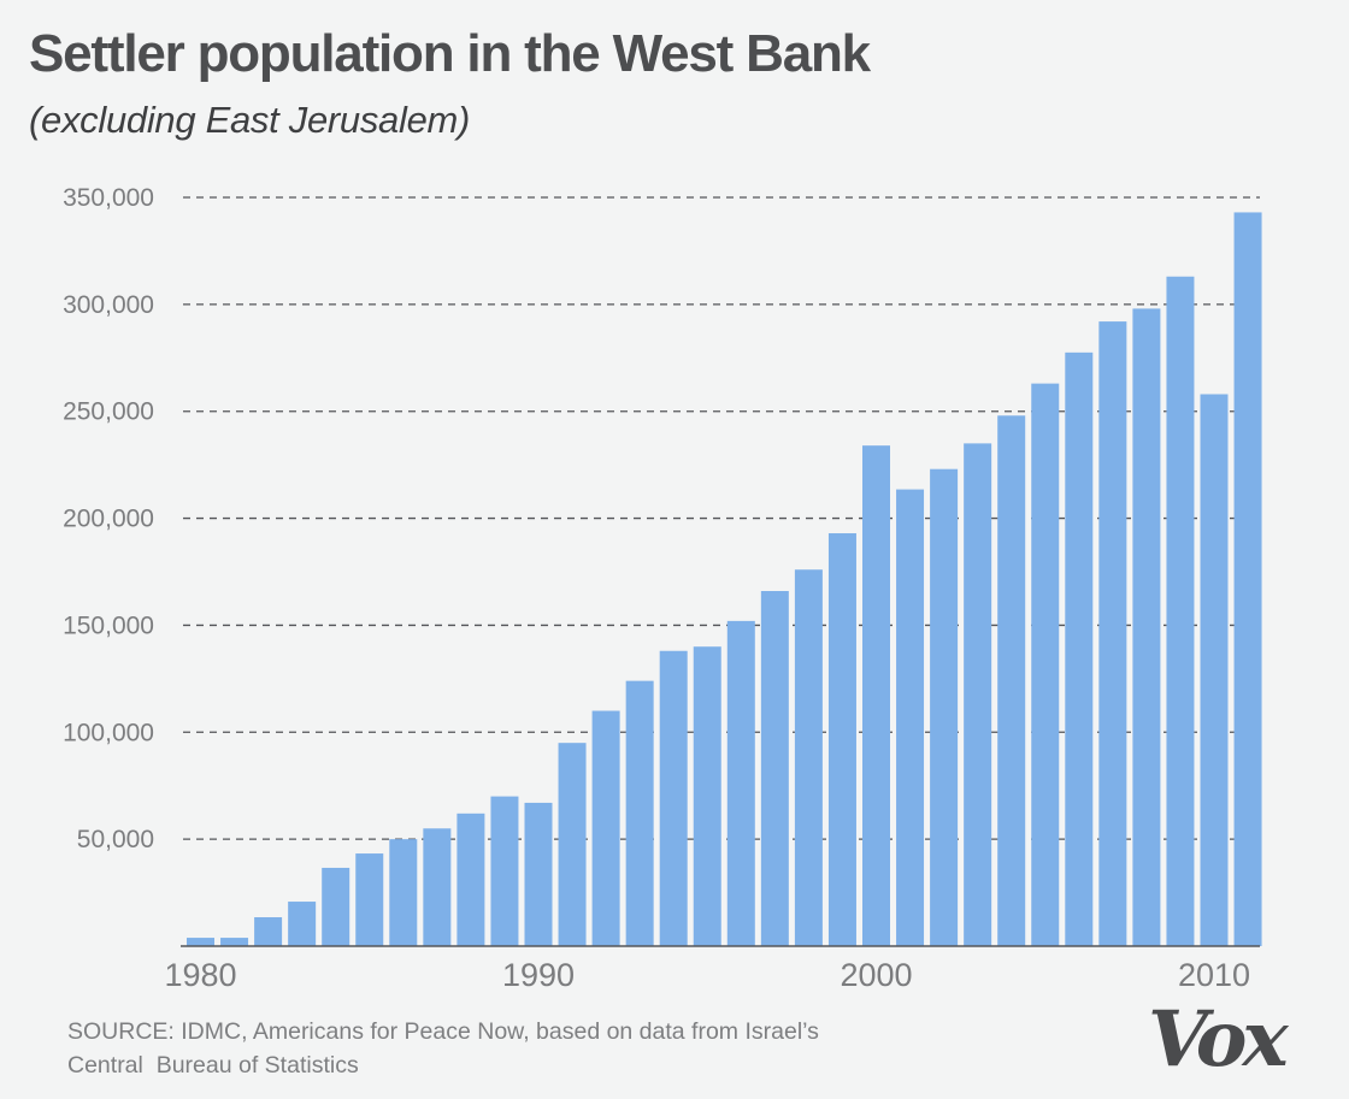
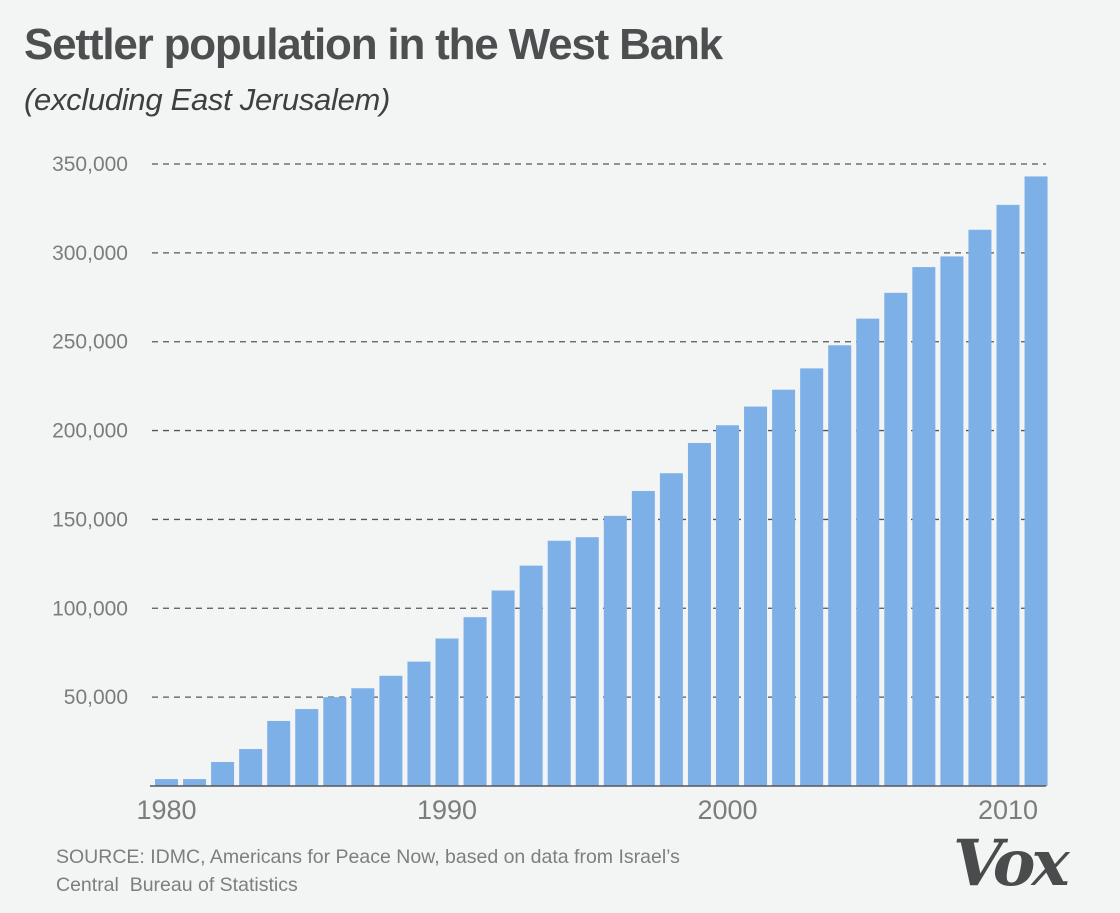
1990: 67000 -> 83000
2000: 234000 -> 203000
2010: 258000 -> 327000
